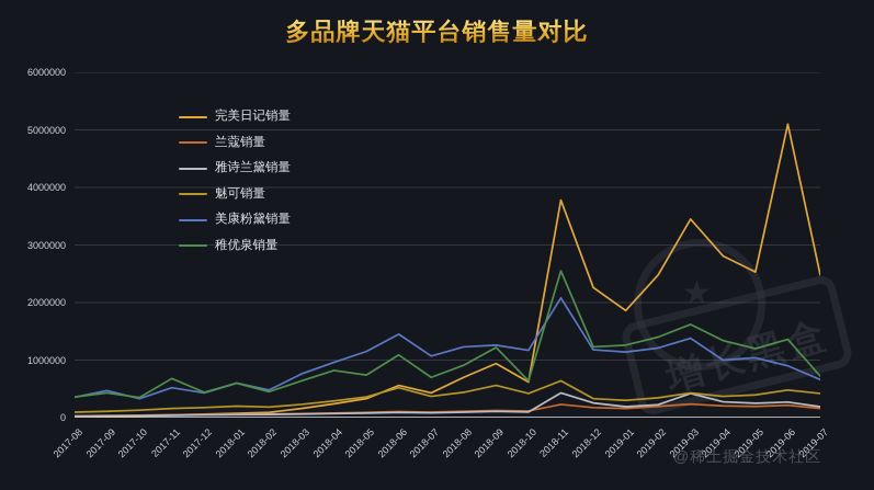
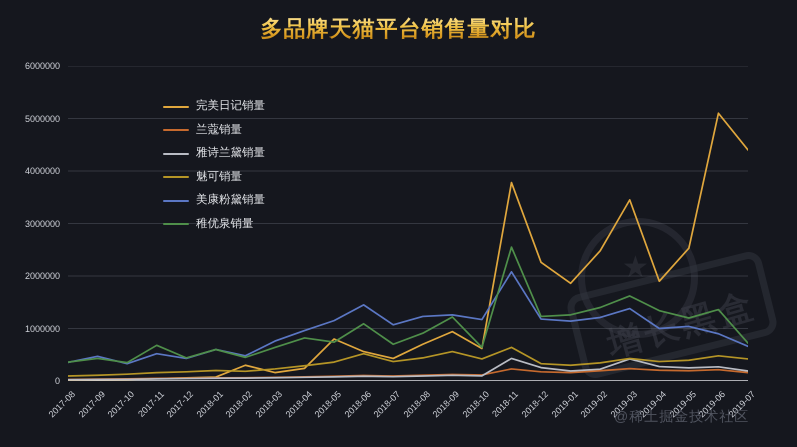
完美日记销量/2018-02: 100000 -> 300000
完美日记销量/2018-05: 300000 -> 800000
完美日记销量/2019-04: 2800000 -> 1900000
完美日记销量/2019-07: 2500000 -> 4400000
